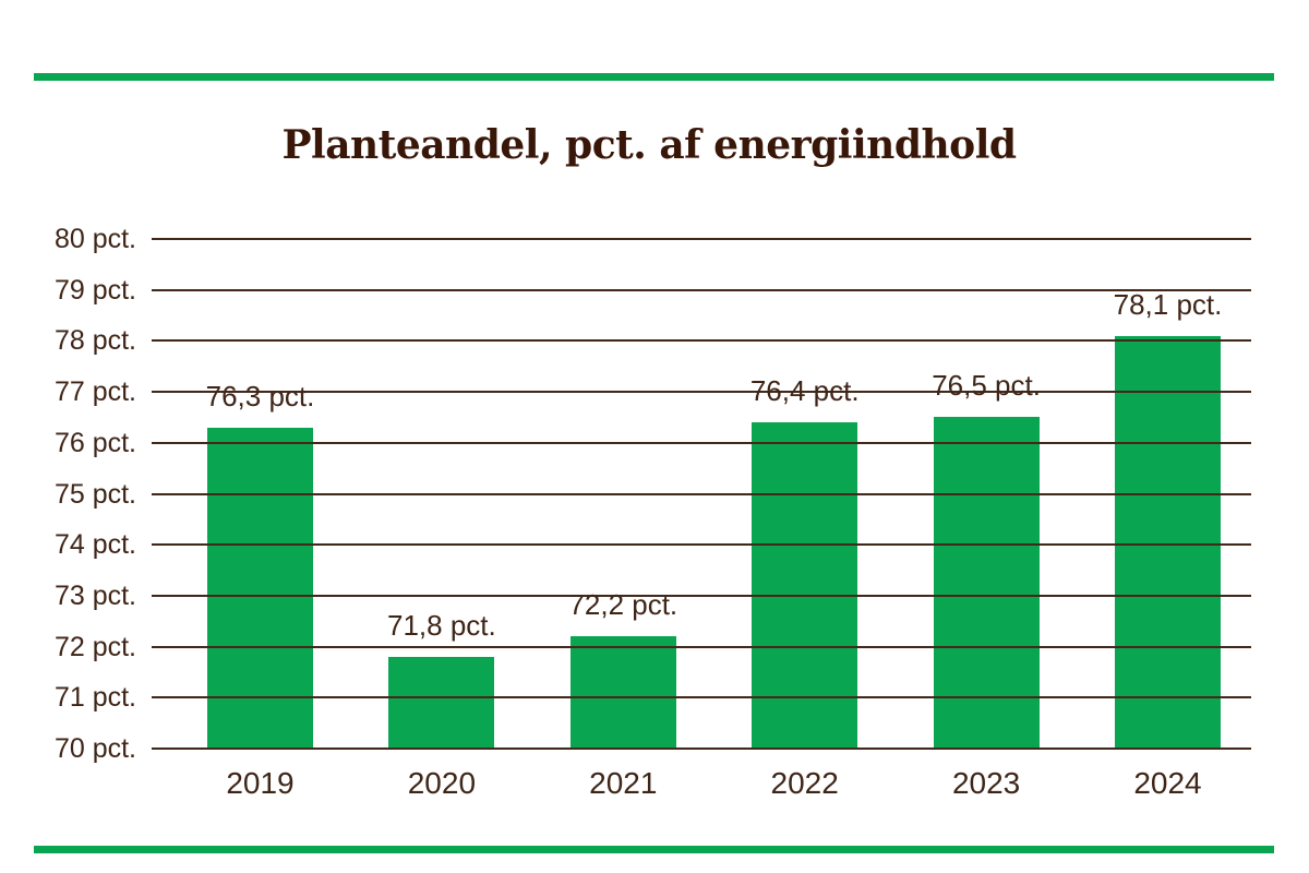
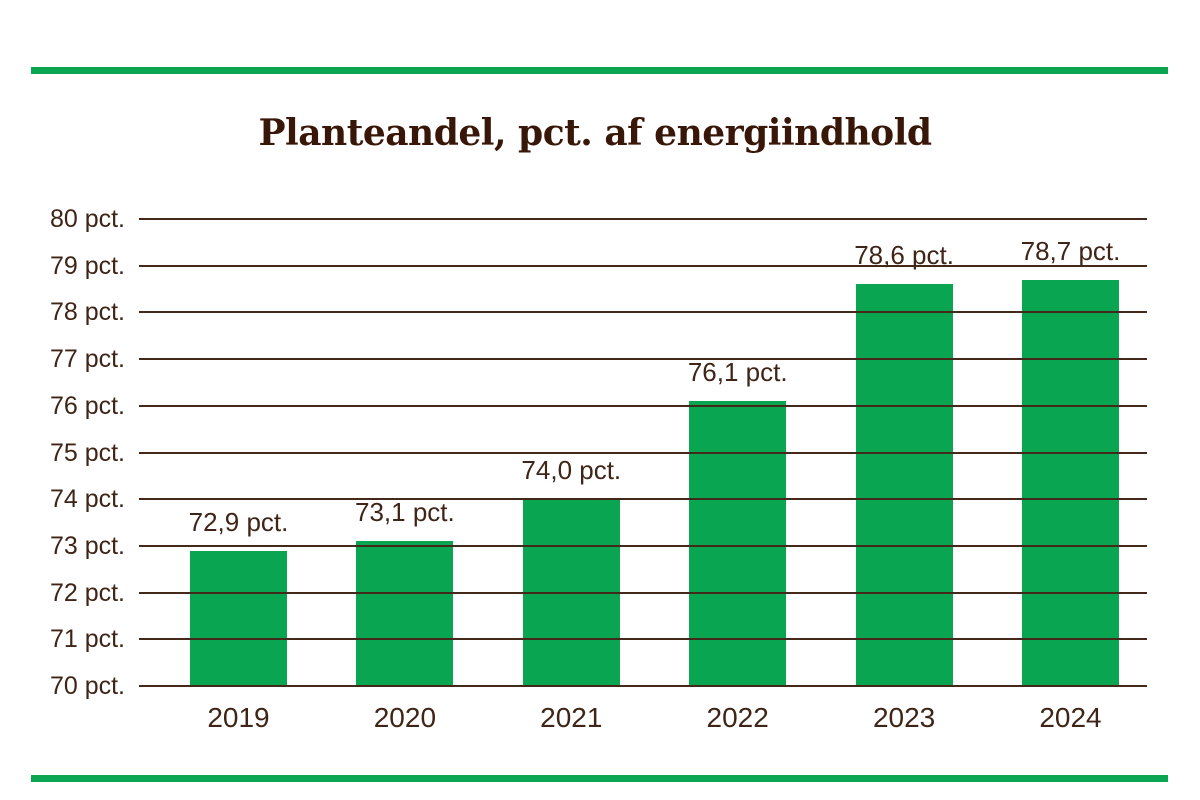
2019: 76,3 -> 72,9
2020: 71,8 -> 73,1
2021: 72,2 -> 74,0
2022: 76,4 -> 76,1
2023: 76,5 -> 78,6
2024: 78,1 -> 78,7
